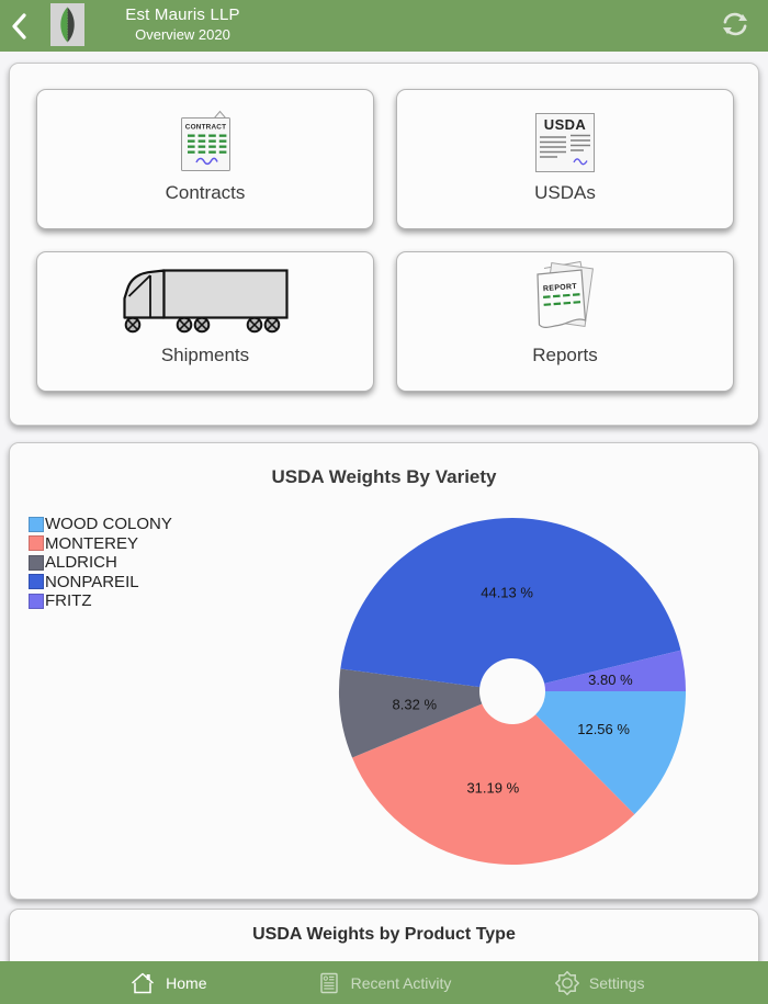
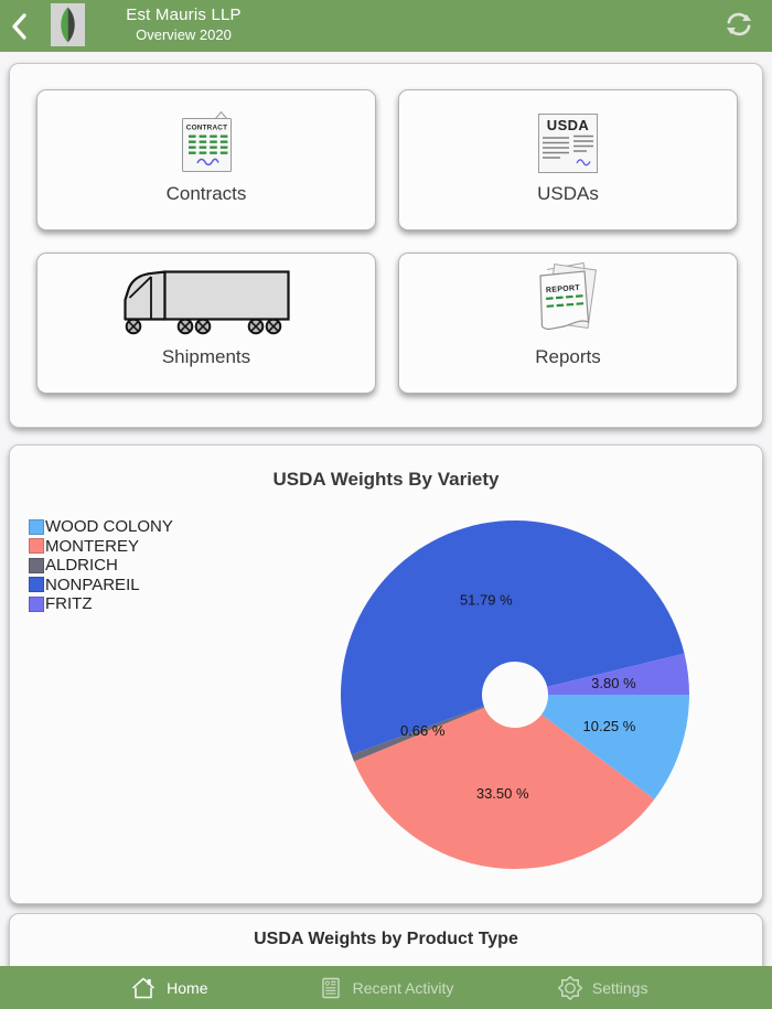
WOOD COLONY: 12.56 -> 10.25
MONTEREY: 31.19 -> 33.50
ALDRICH: 8.32 -> 0.66
NONPAREIL: 44.13 -> 51.79
